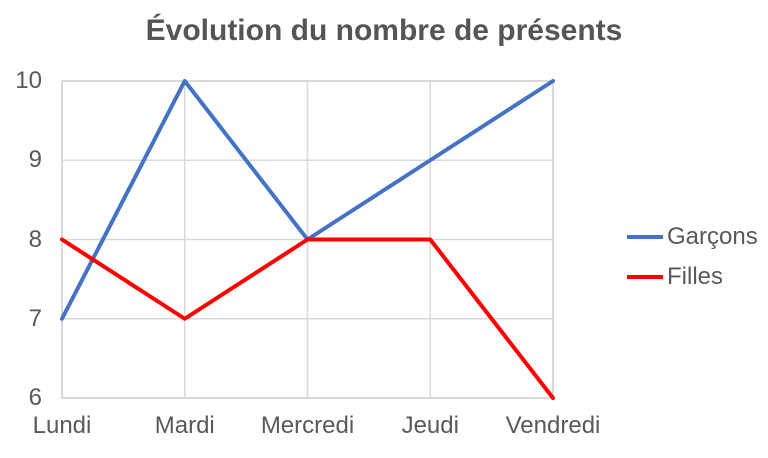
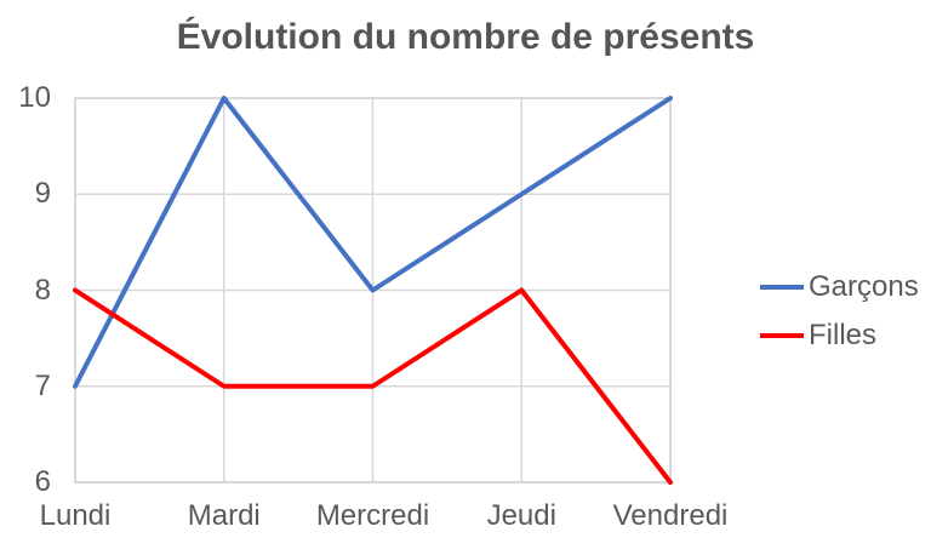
Filles/Mercredi: 8 -> 7
